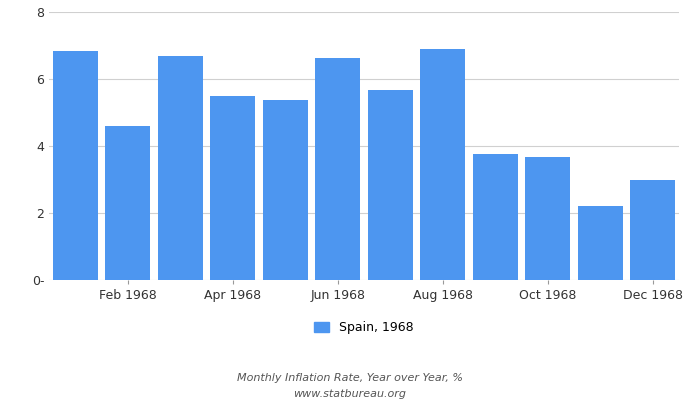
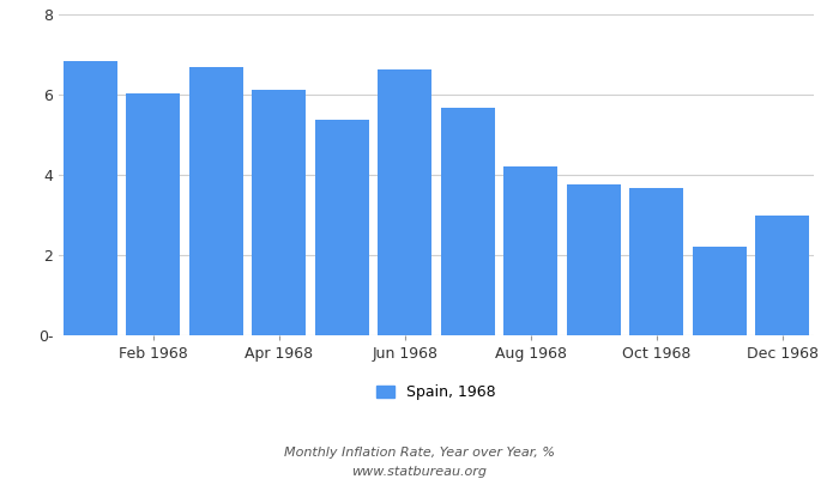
Feb 1968: 4.60 -> 6.02
Apr 1968: 5.50 -> 6.13
Aug 1968: 6.90 -> 4.21
